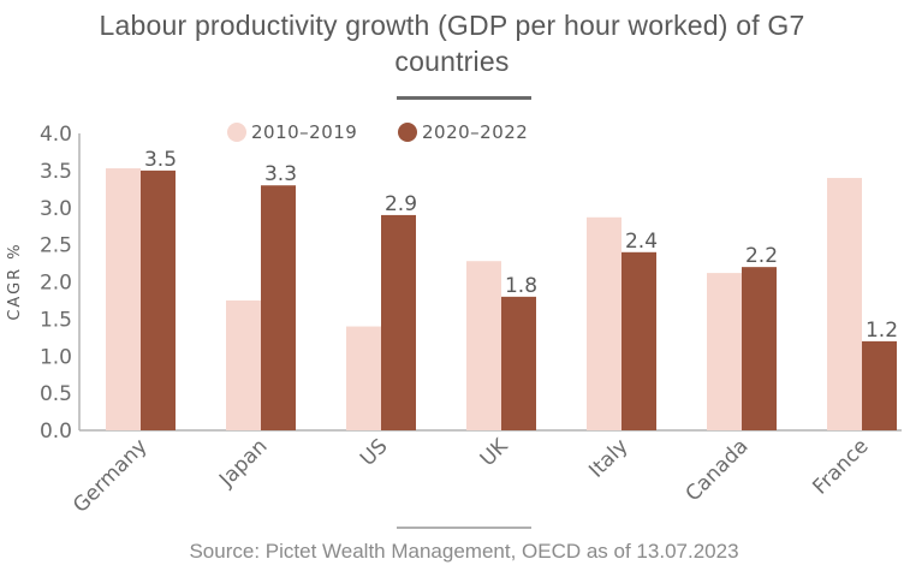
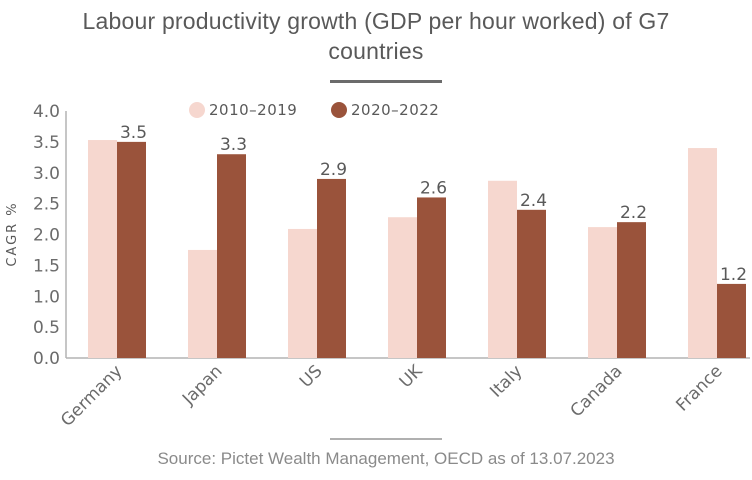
2010–2019/US: 1.4 -> 2.1
2020–2022/UK: 1.8 -> 2.6
